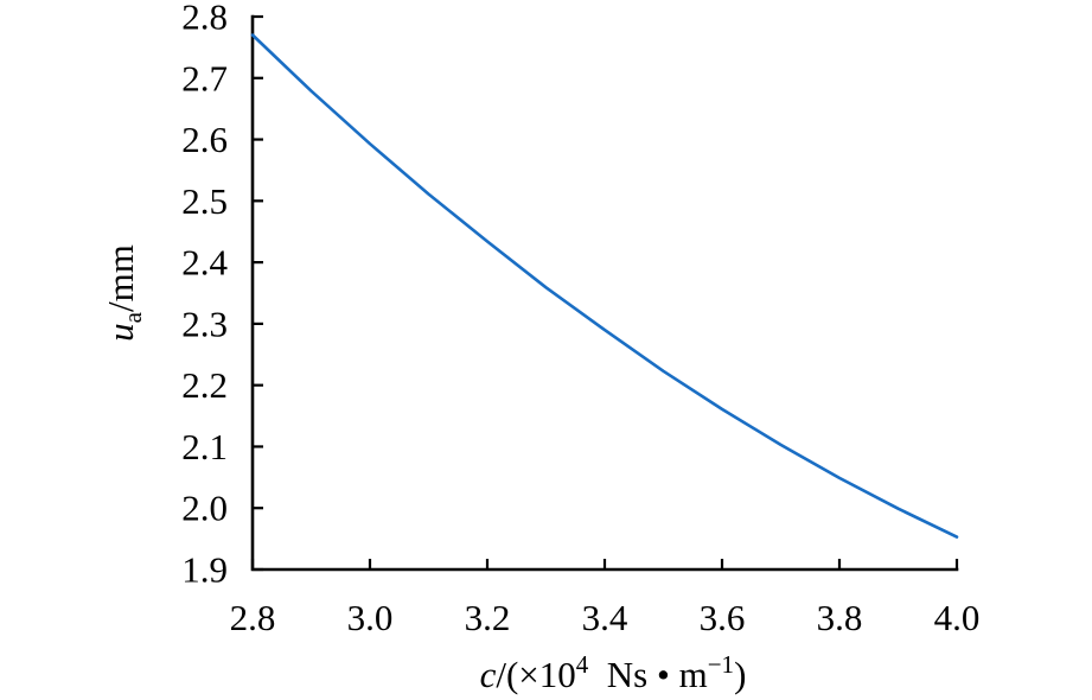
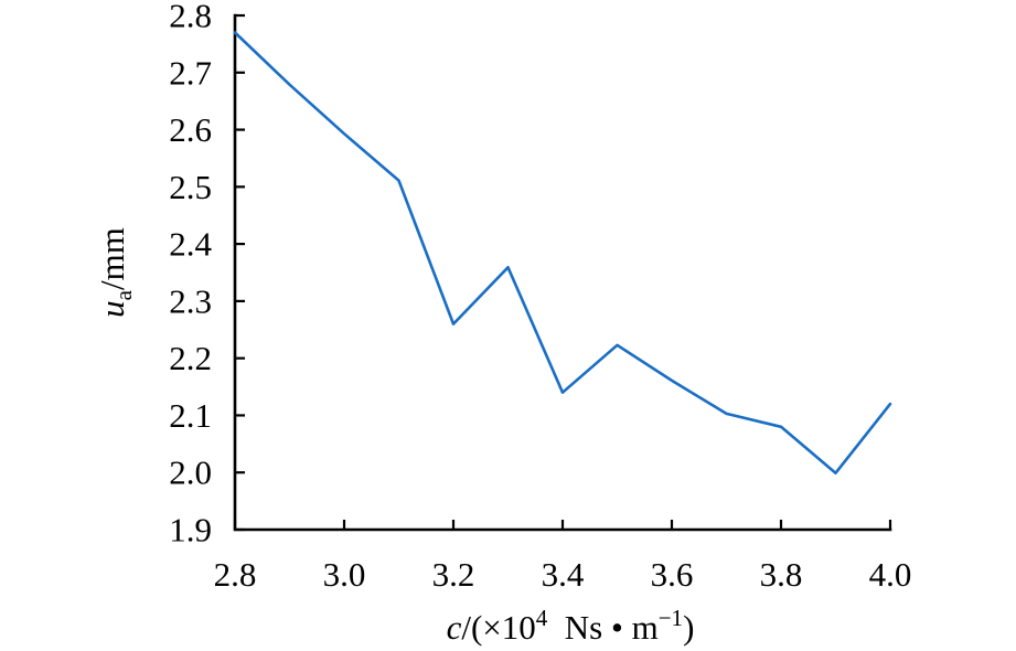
3.2: 2.43 -> 2.26
3.4: 2.29 -> 2.14
3.8: 2.05 -> 2.08
4.0: 1.95 -> 2.12
